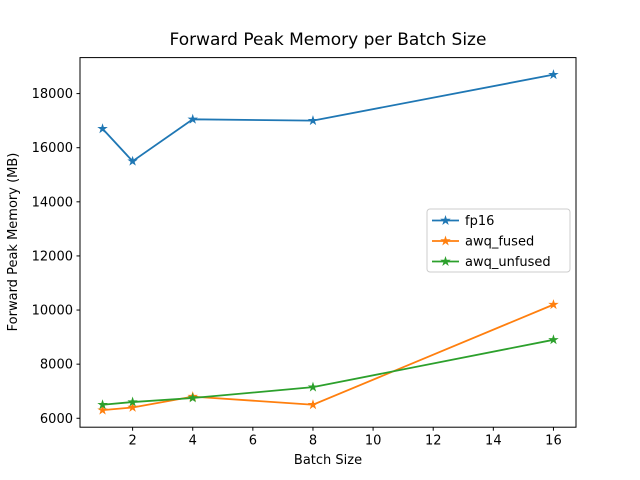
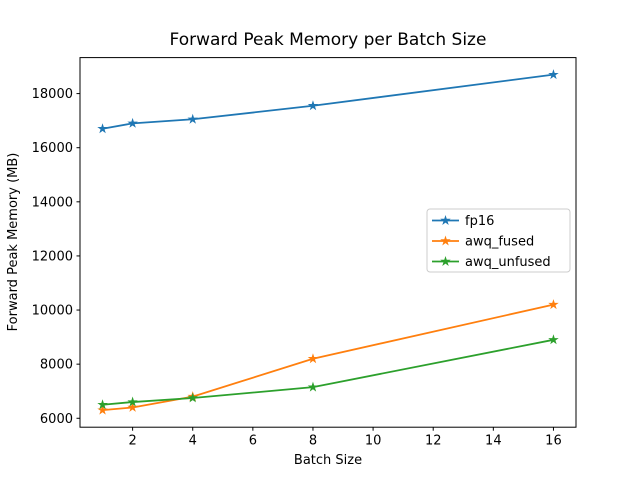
fp16/2: 15500 -> 16900
fp16/8: 17000 -> 17600
awq_fused/8: 6500 -> 8200
